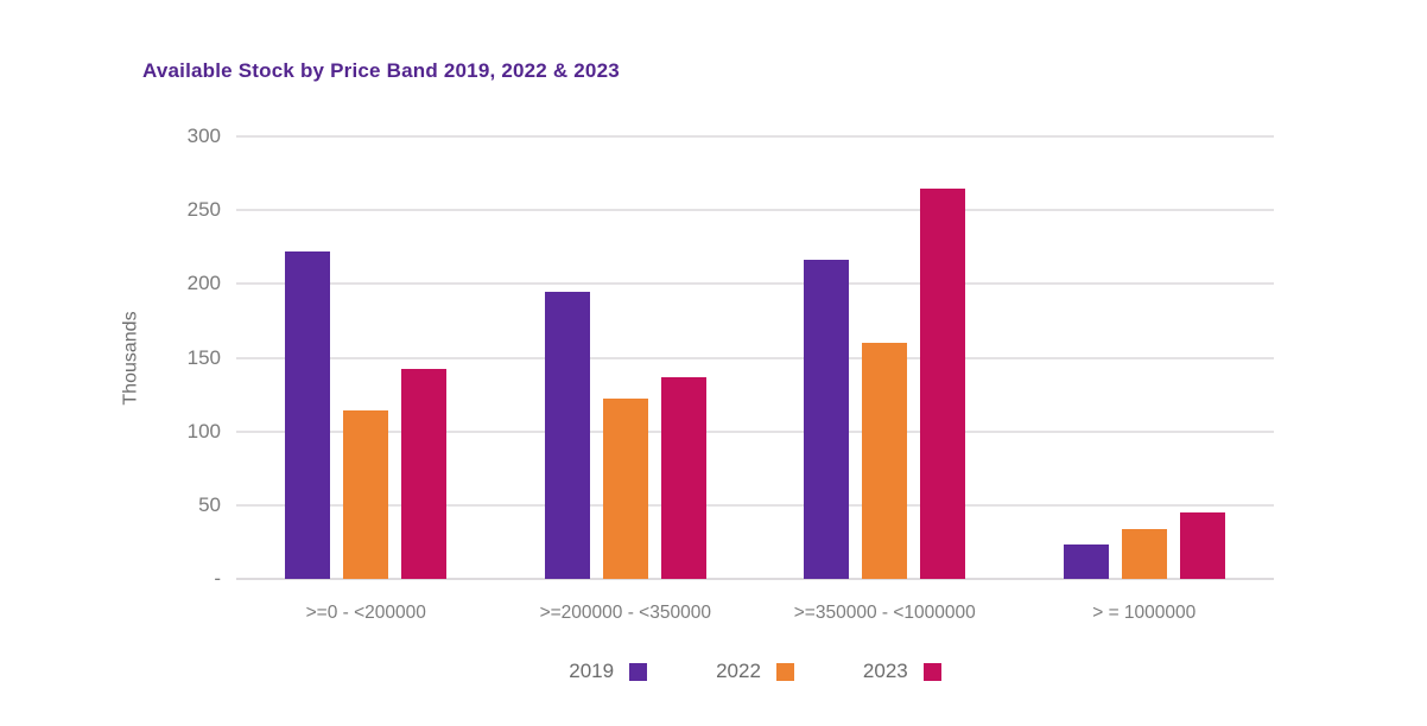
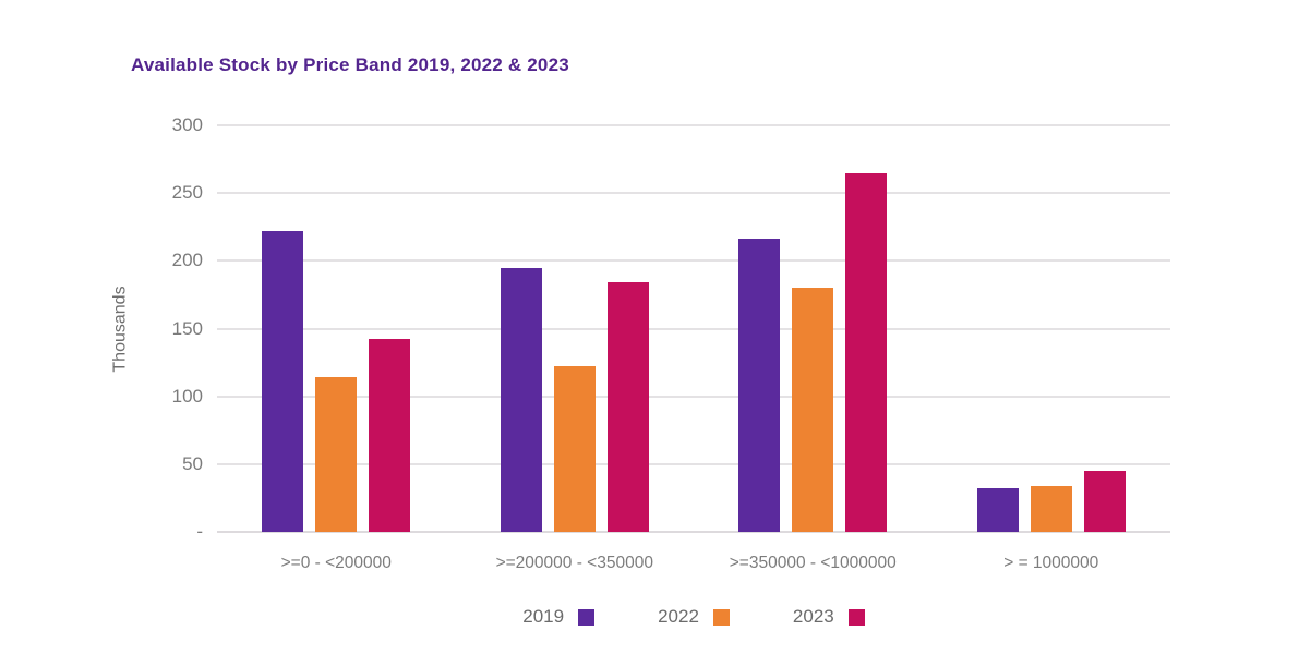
2023/>=200000 - <350000: 137 -> 184
2022/>=350000 - <1000000: 160 -> 180
2019/> = 1000000: 23 -> 32
